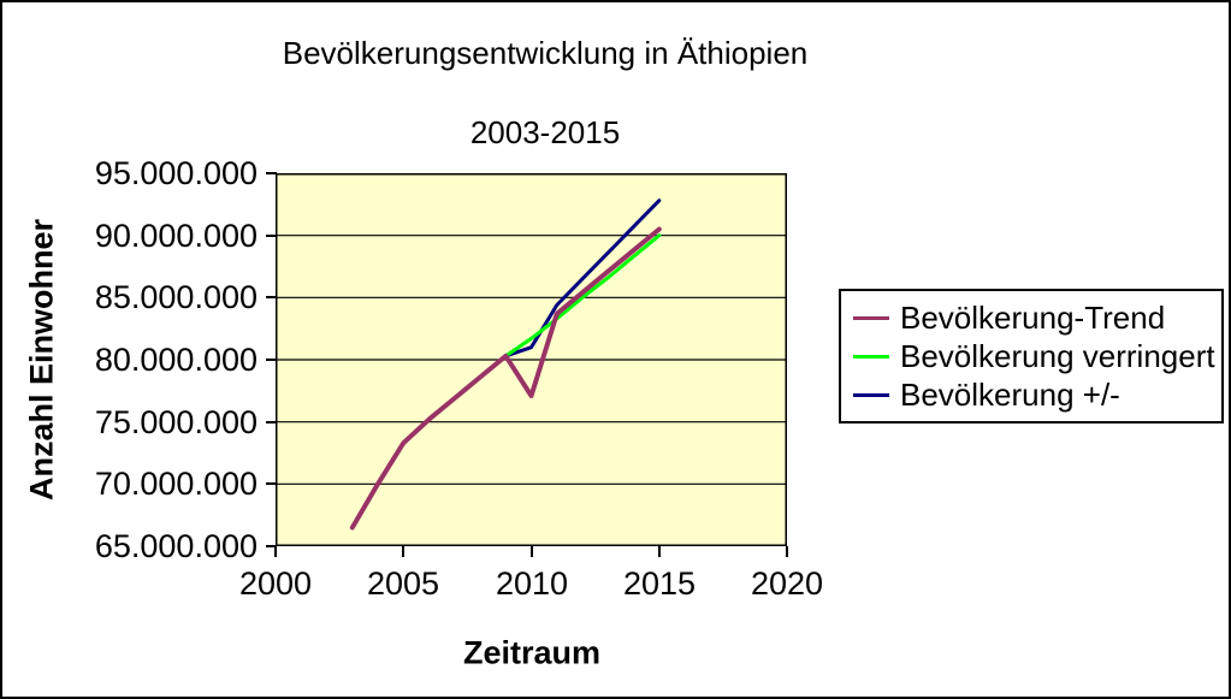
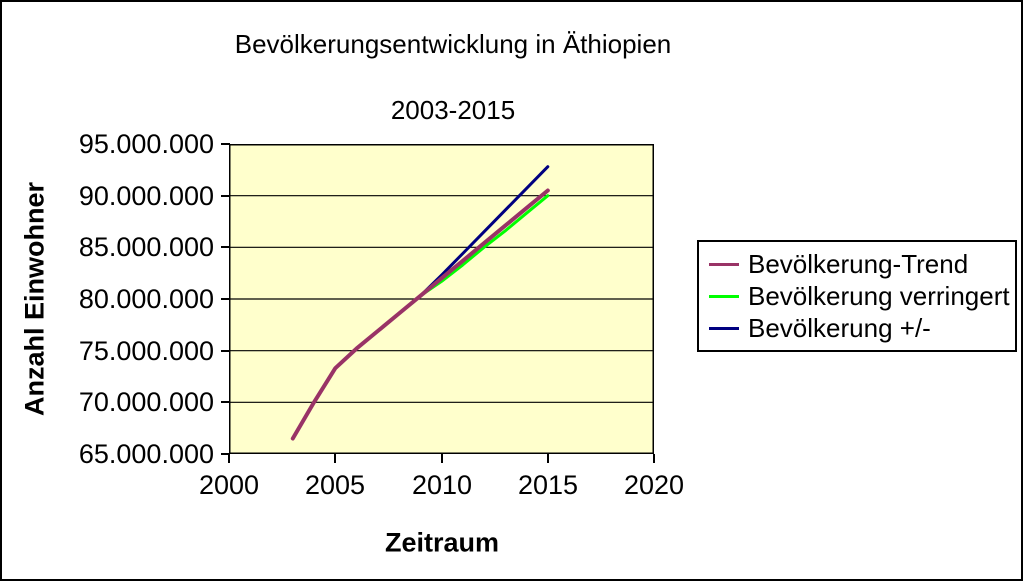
Bevölkerung-Trend/2010: 77100000 -> 82000000
Bevölkerung +/-/2010: 81000000 -> 82300000
